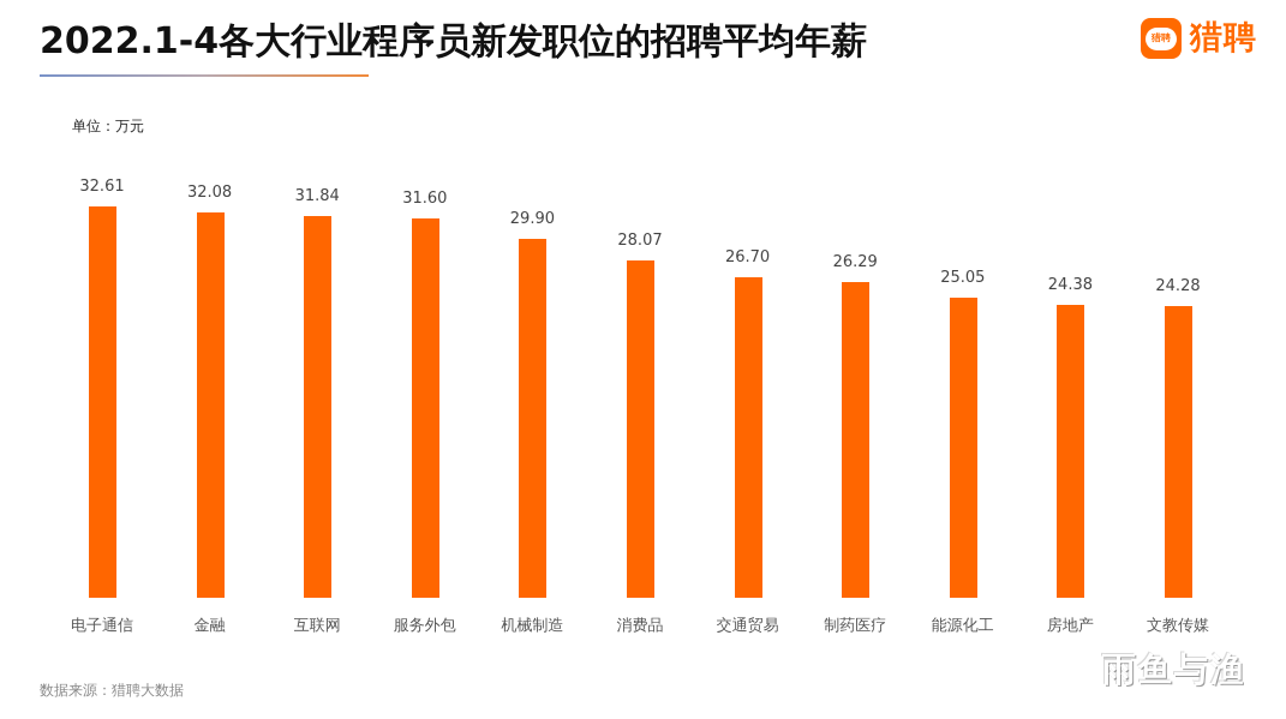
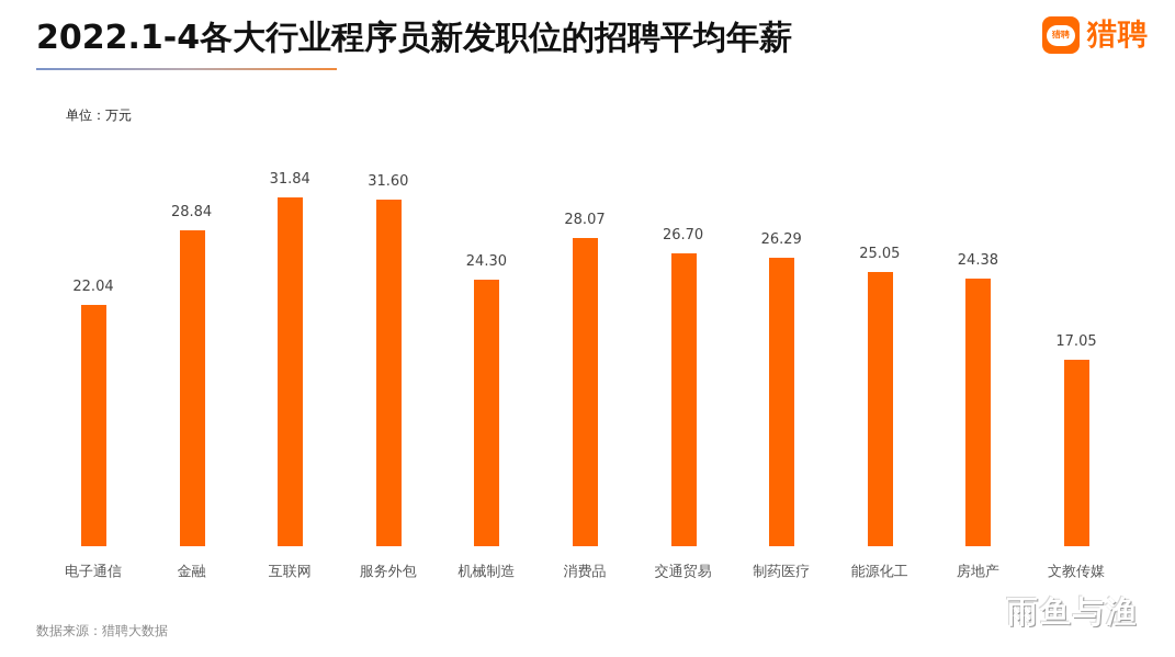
电子通信: 32.61 -> 22.04
金融: 32.08 -> 28.84
机械制造: 29.90 -> 24.30
文教传媒: 24.28 -> 17.05
